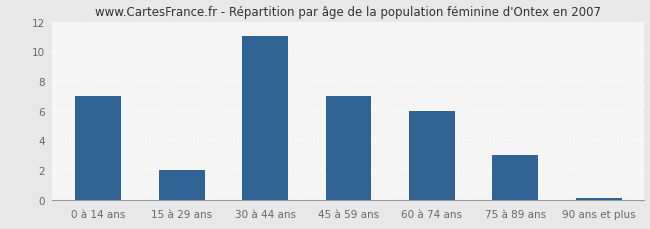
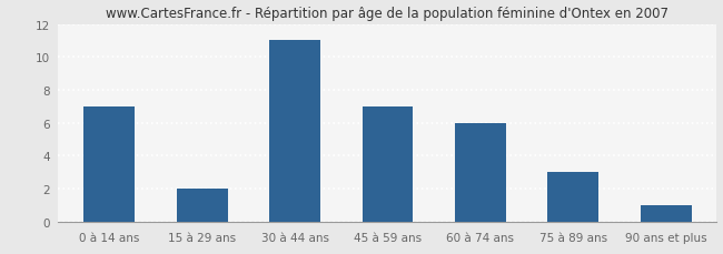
90 ans et plus: 0.1 -> 1.0
